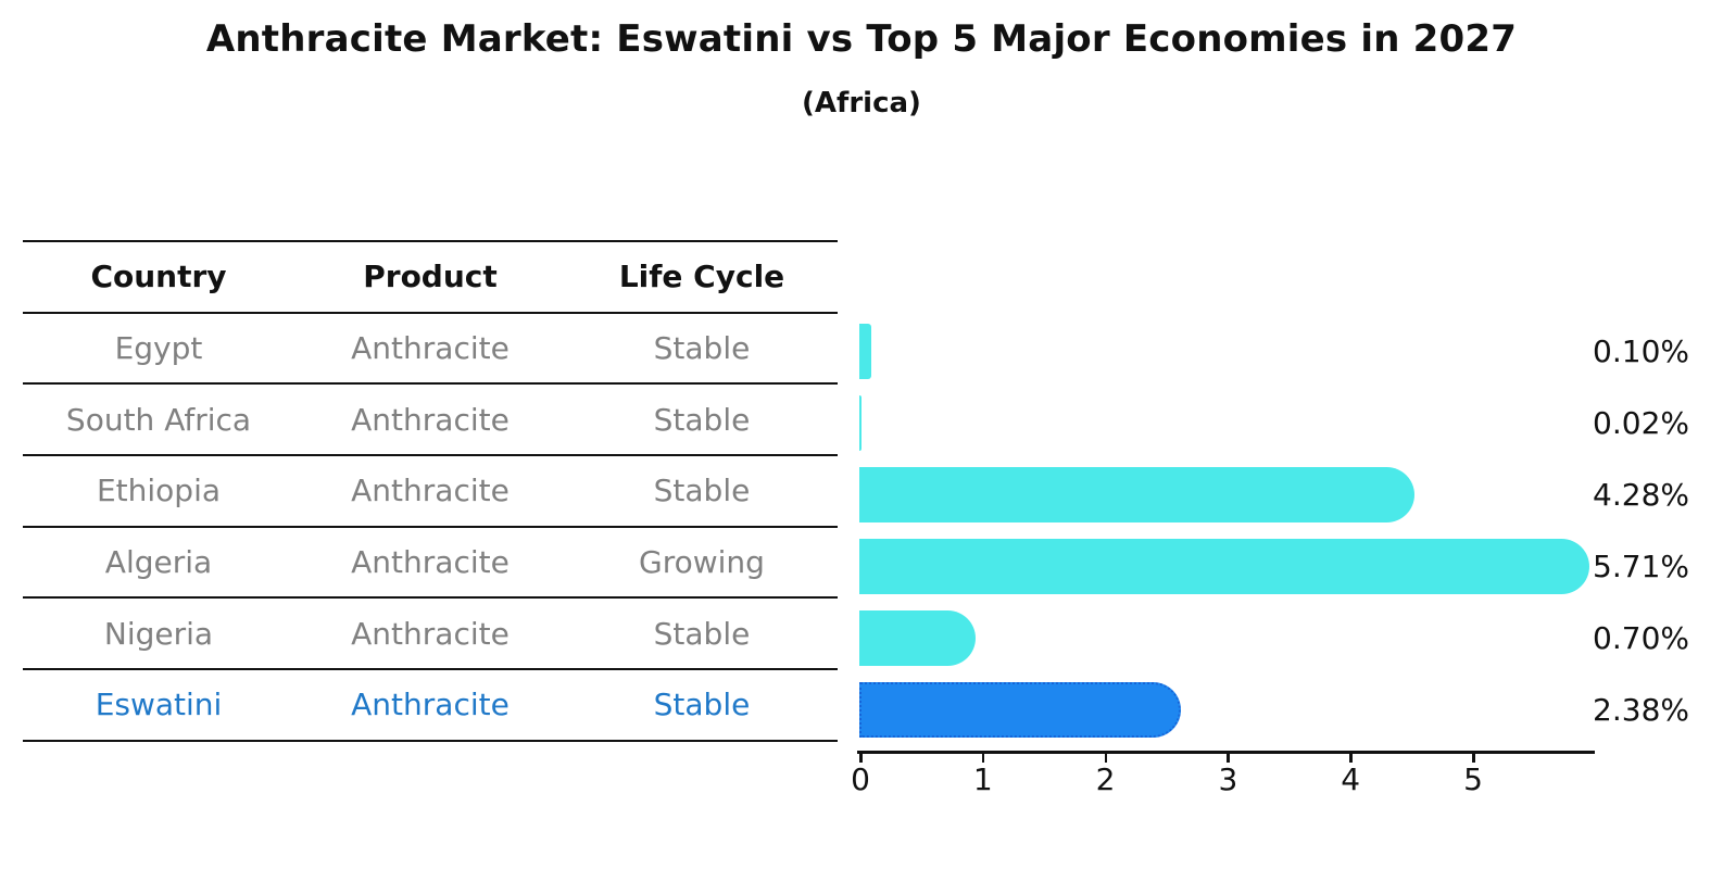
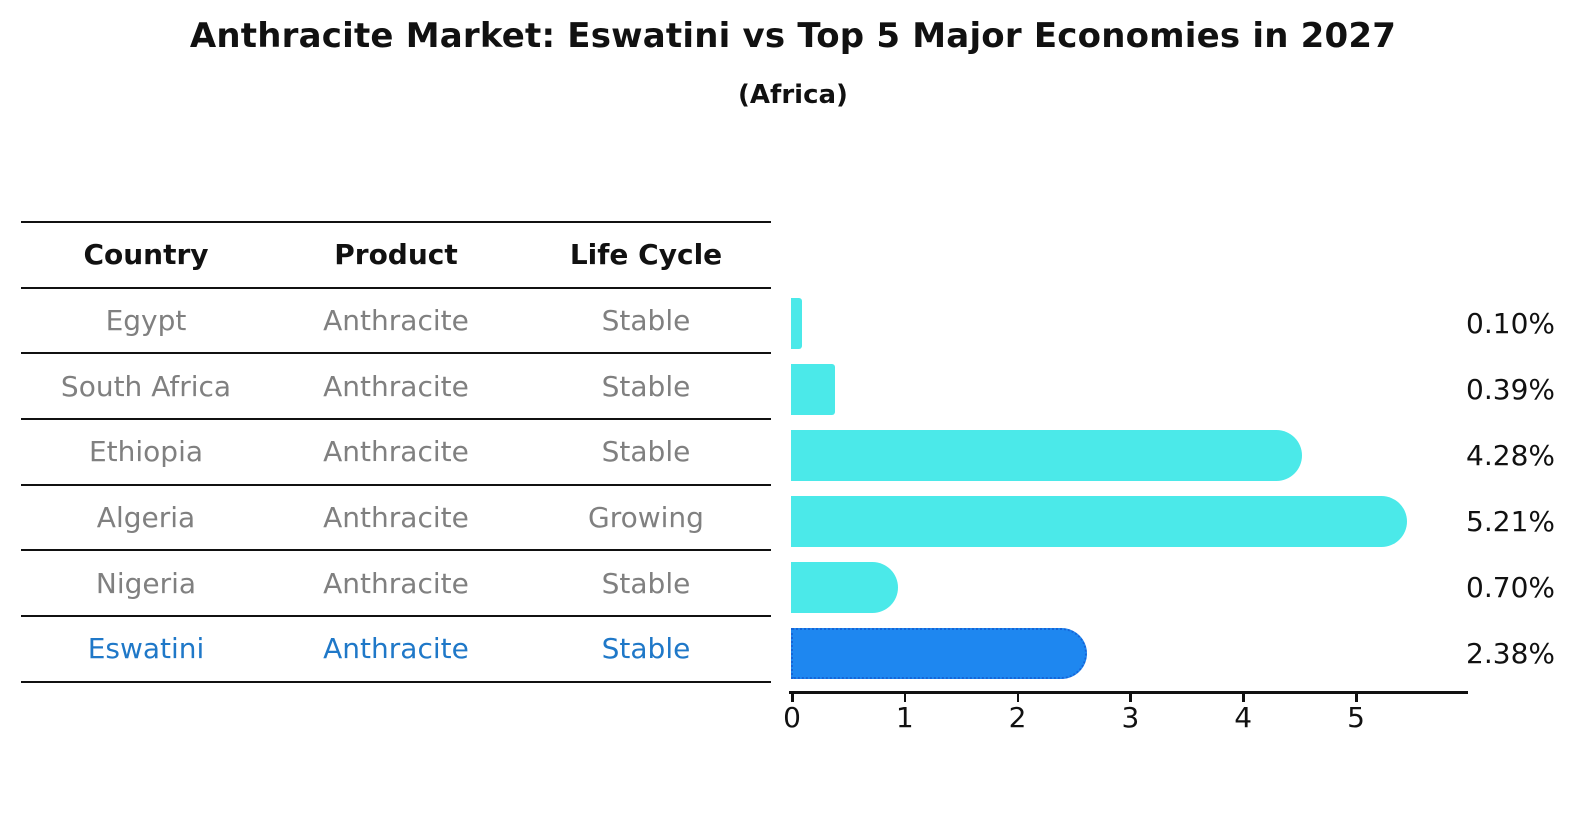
South Africa: 0.02% -> 0.39%
Algeria: 5.71% -> 5.21%
